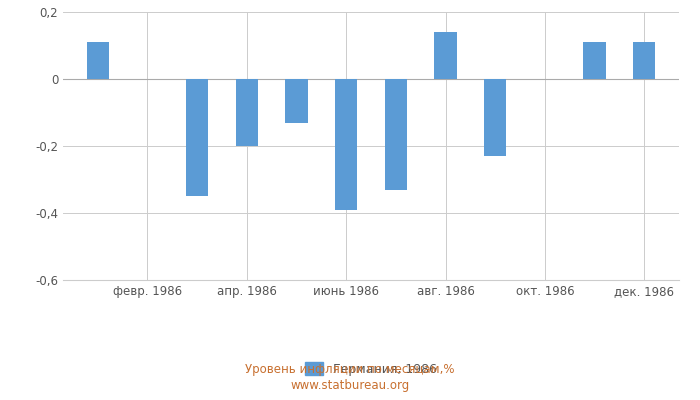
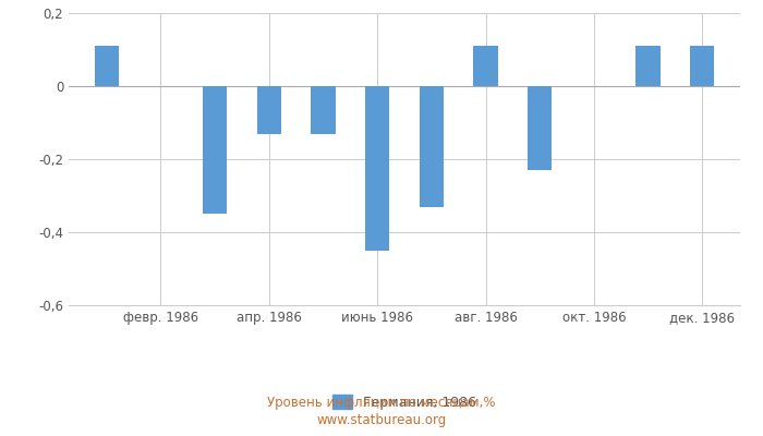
апр. 1986: -0,20 -> -0,13
июнь 1986: -0,39 -> -0,45
авг. 1986: 0,14 -> 0,11
